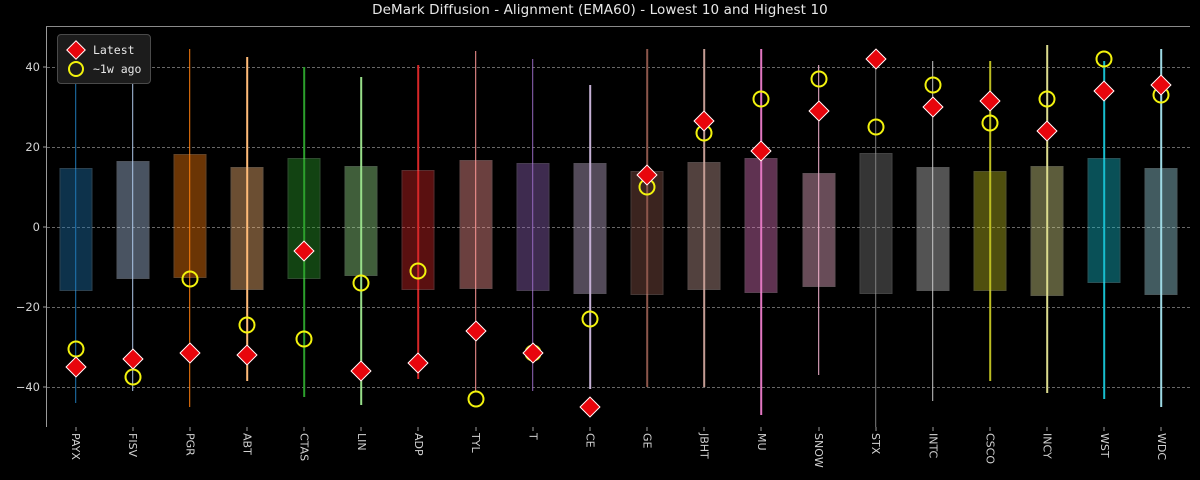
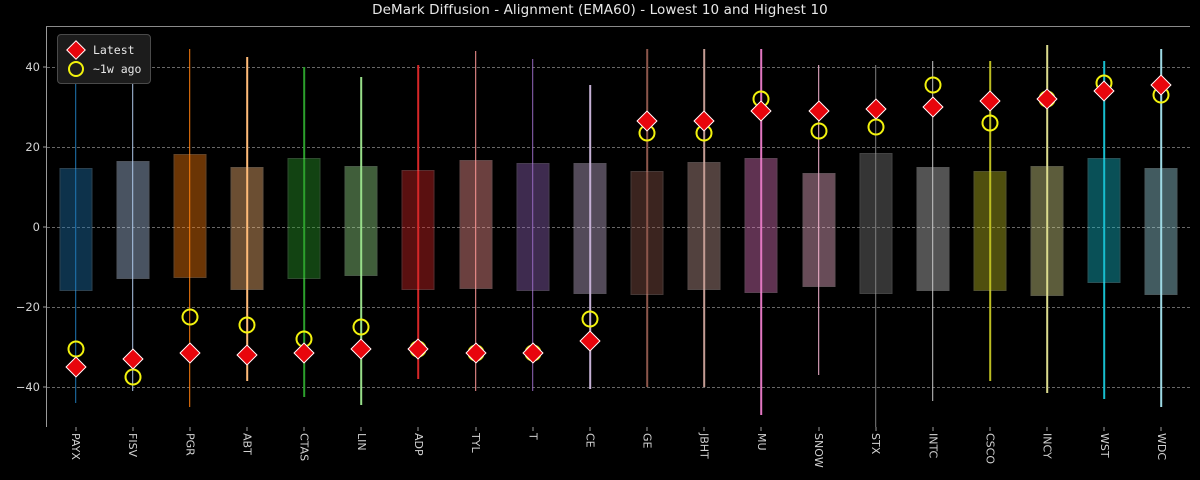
~1w ago/PGR: -13 -> -22
Latest/CTAS: -6 -> -32
Latest/LIN: -36 -> -30
~1w ago/LIN: -14 -> -25
Latest/ADP: -34 -> -30
~1w ago/ADP: -11 -> -30
Latest/TYL: -26 -> -32
~1w ago/TYL: -43 -> -32
Latest/CE: -45 -> -28
Latest/GE: 13 -> 26
~1w ago/GE: 10 -> 24
Latest/MU: 19 -> 29
~1w ago/SNOW: 37 -> 24
Latest/STX: 42 -> 30
Latest/INCY: 24 -> 32
~1w ago/WST: 42 -> 36
